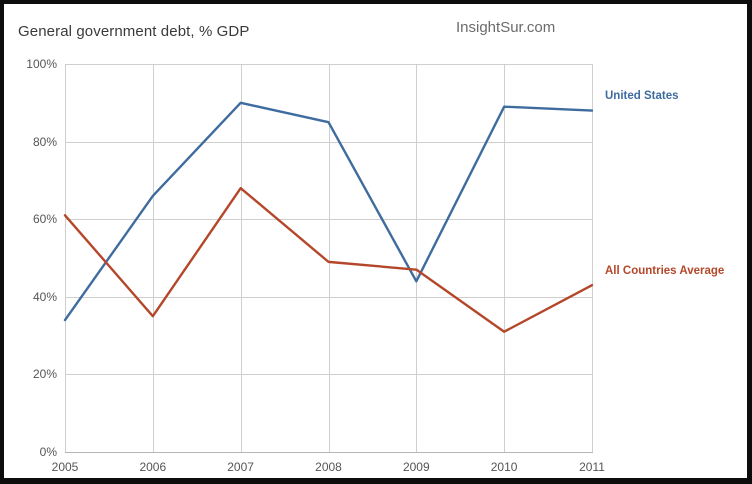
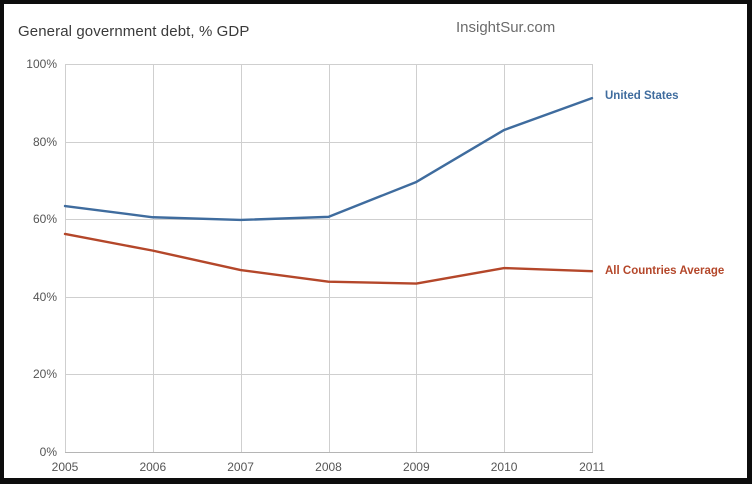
United States/2005: 34% -> 63%
All Countries Average/2005: 61% -> 56%
United States/2006: 66% -> 60%
All Countries Average/2006: 35% -> 52%
United States/2007: 90% -> 60%
All Countries Average/2007: 68% -> 47%
United States/2008: 85% -> 61%
All Countries Average/2008: 49% -> 44%
United States/2009: 44% -> 70%
All Countries Average/2009: 47% -> 43%
United States/2010: 89% -> 83%
All Countries Average/2010: 31% -> 47%
United States/2011: 88% -> 91%
All Countries Average/2011: 43% -> 47%
